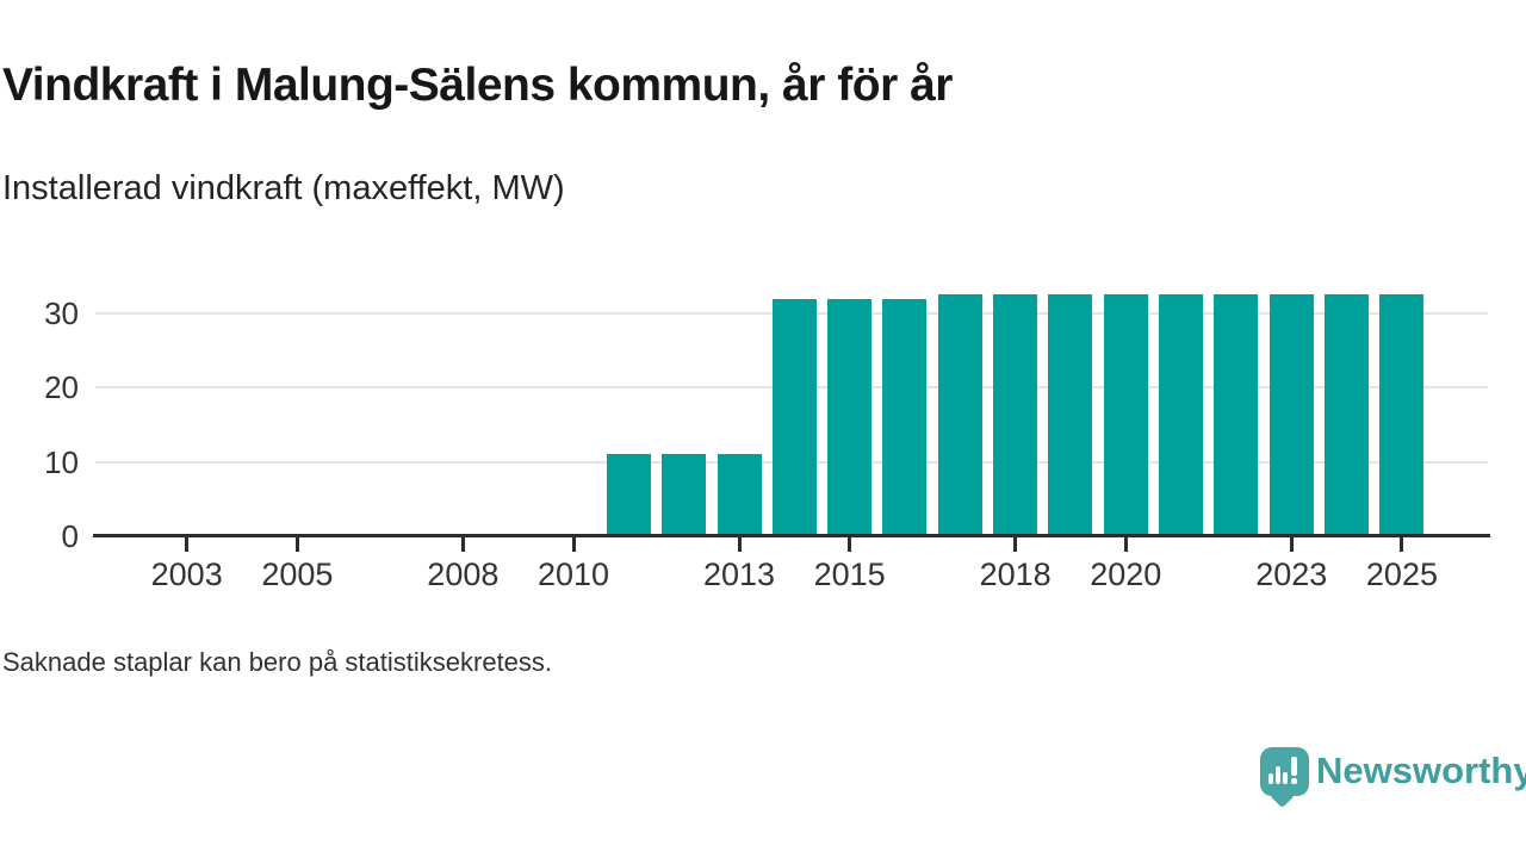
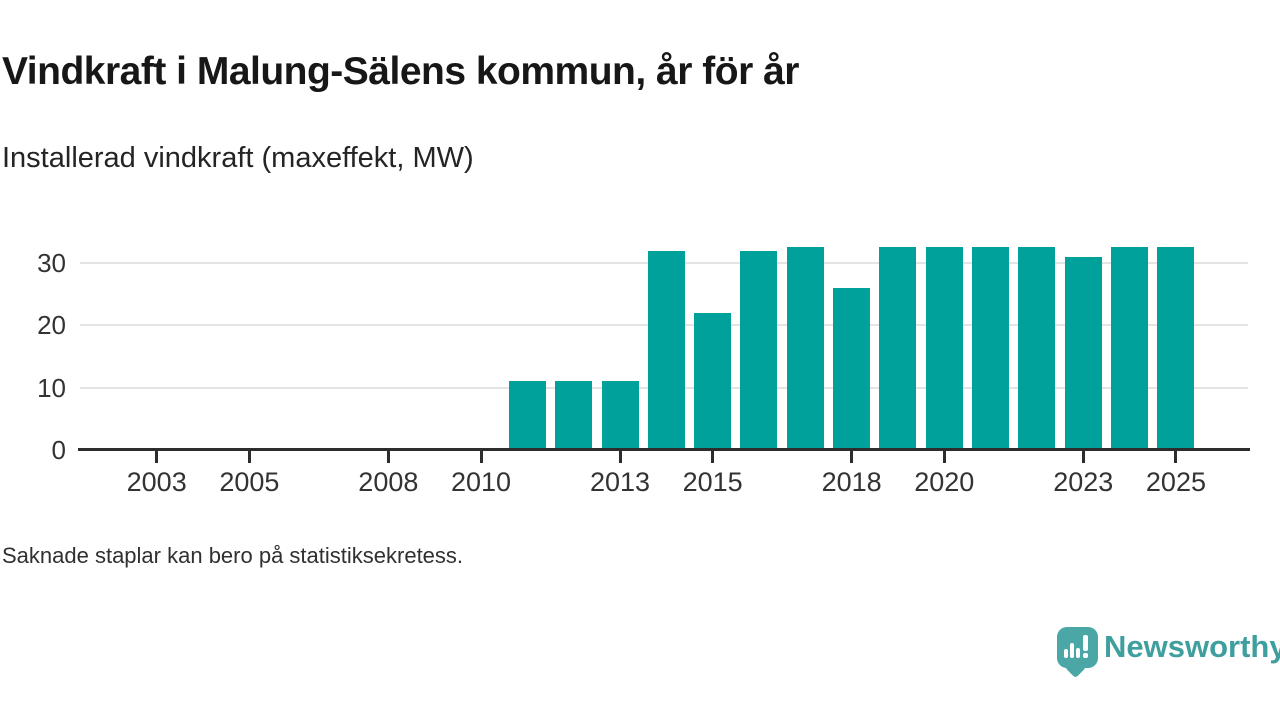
2015: 32 -> 22
2018: 32 -> 26
2023: 32 -> 31
